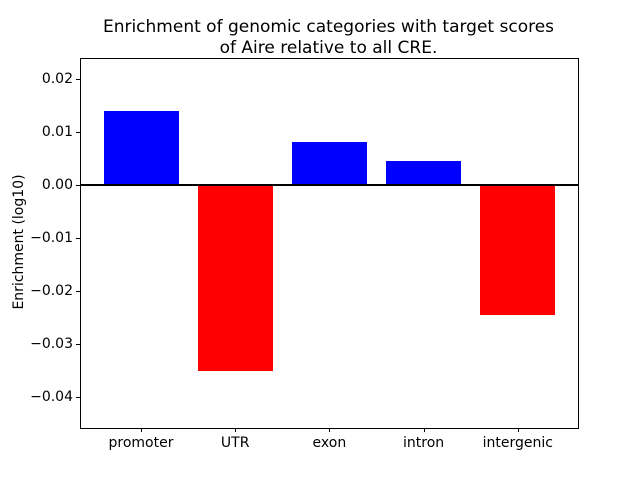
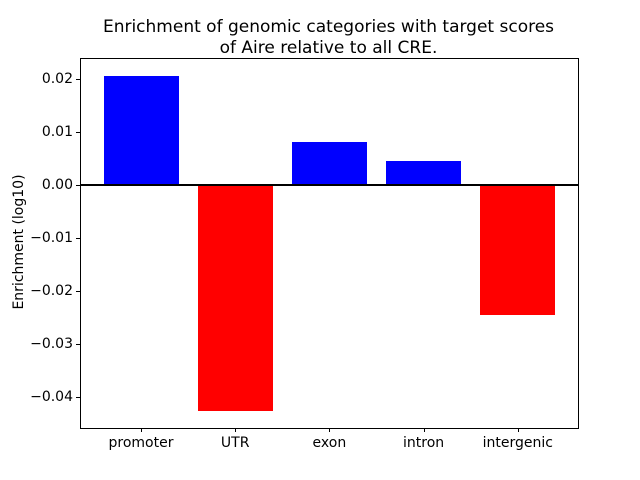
promoter: 0.014 -> 0.021
UTR: -0.035 -> -0.043
